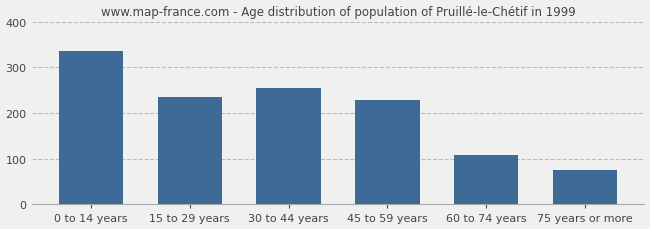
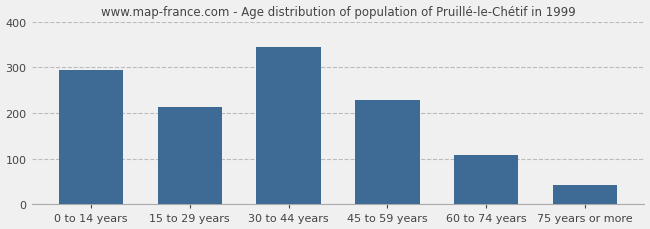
0 to 14 years: 335 -> 293
15 to 29 years: 235 -> 212
30 to 44 years: 255 -> 345
75 years or more: 75 -> 42
